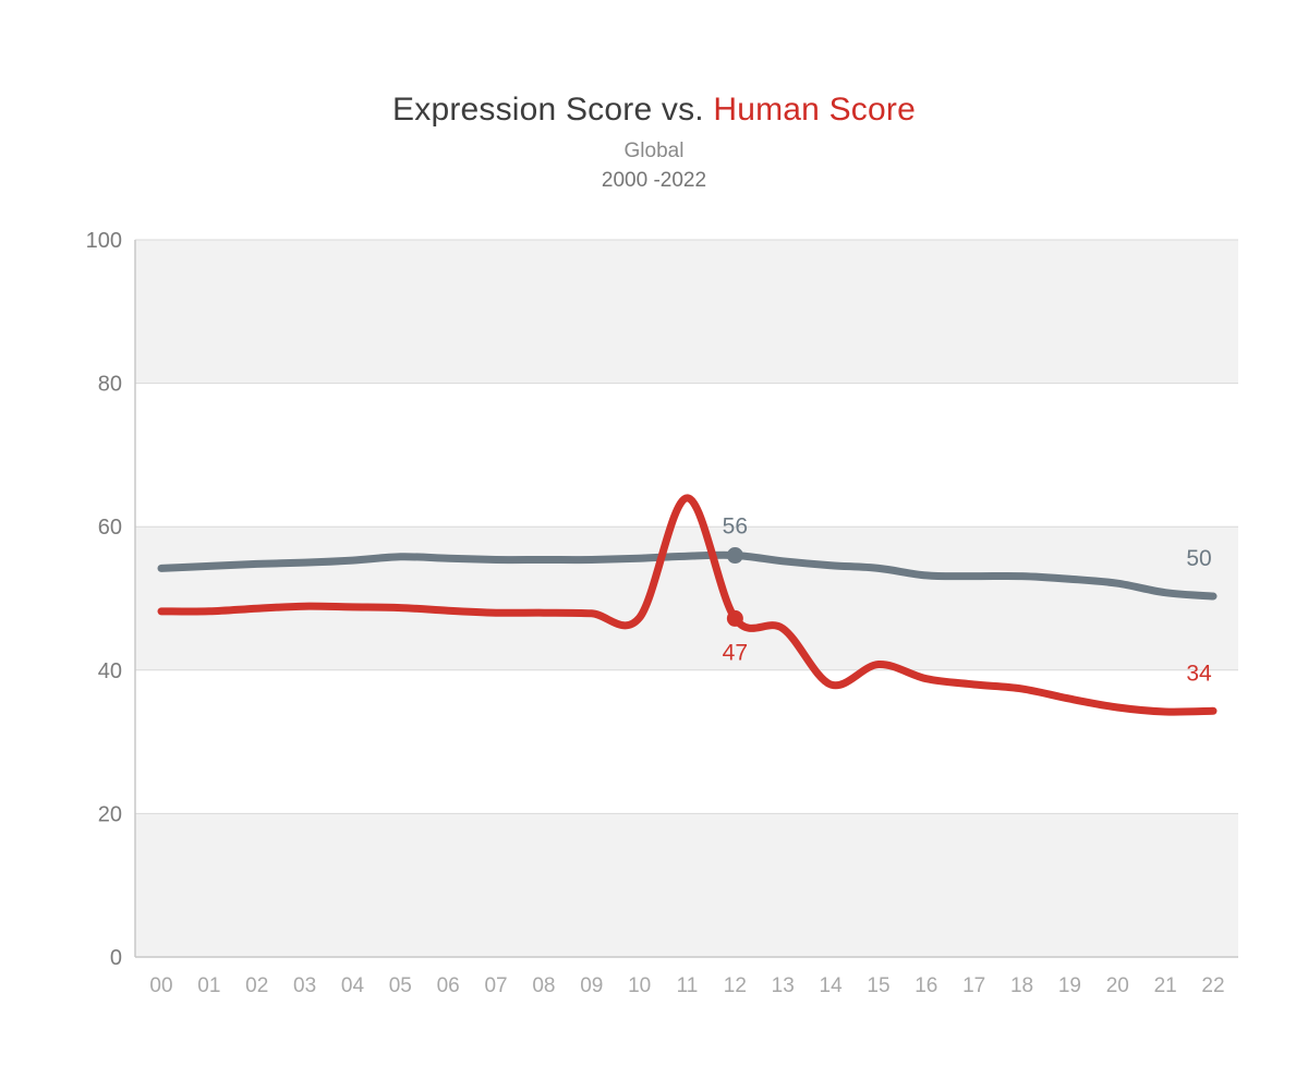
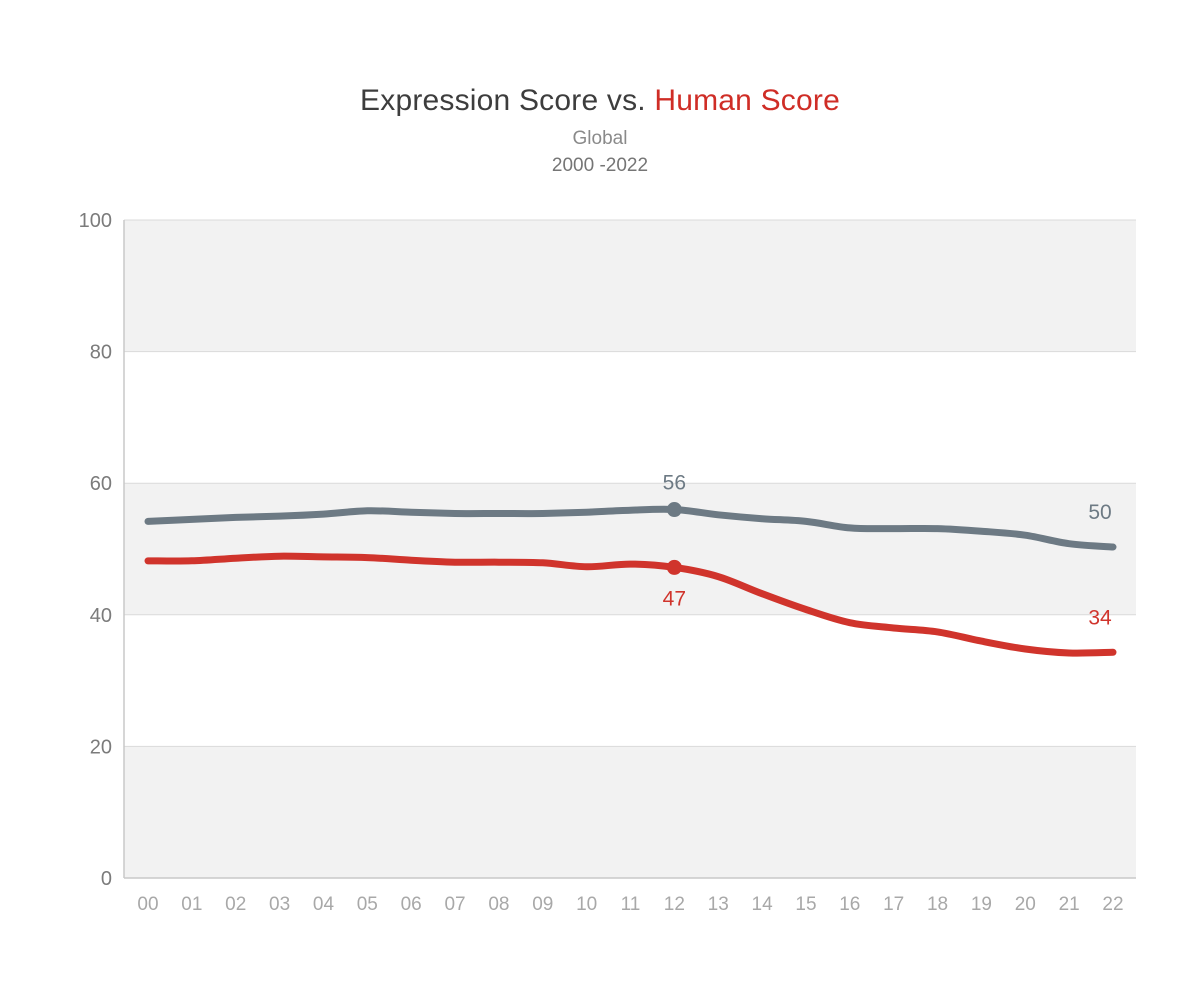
Human Score/11: 64 -> 48
Human Score/14: 38 -> 43
